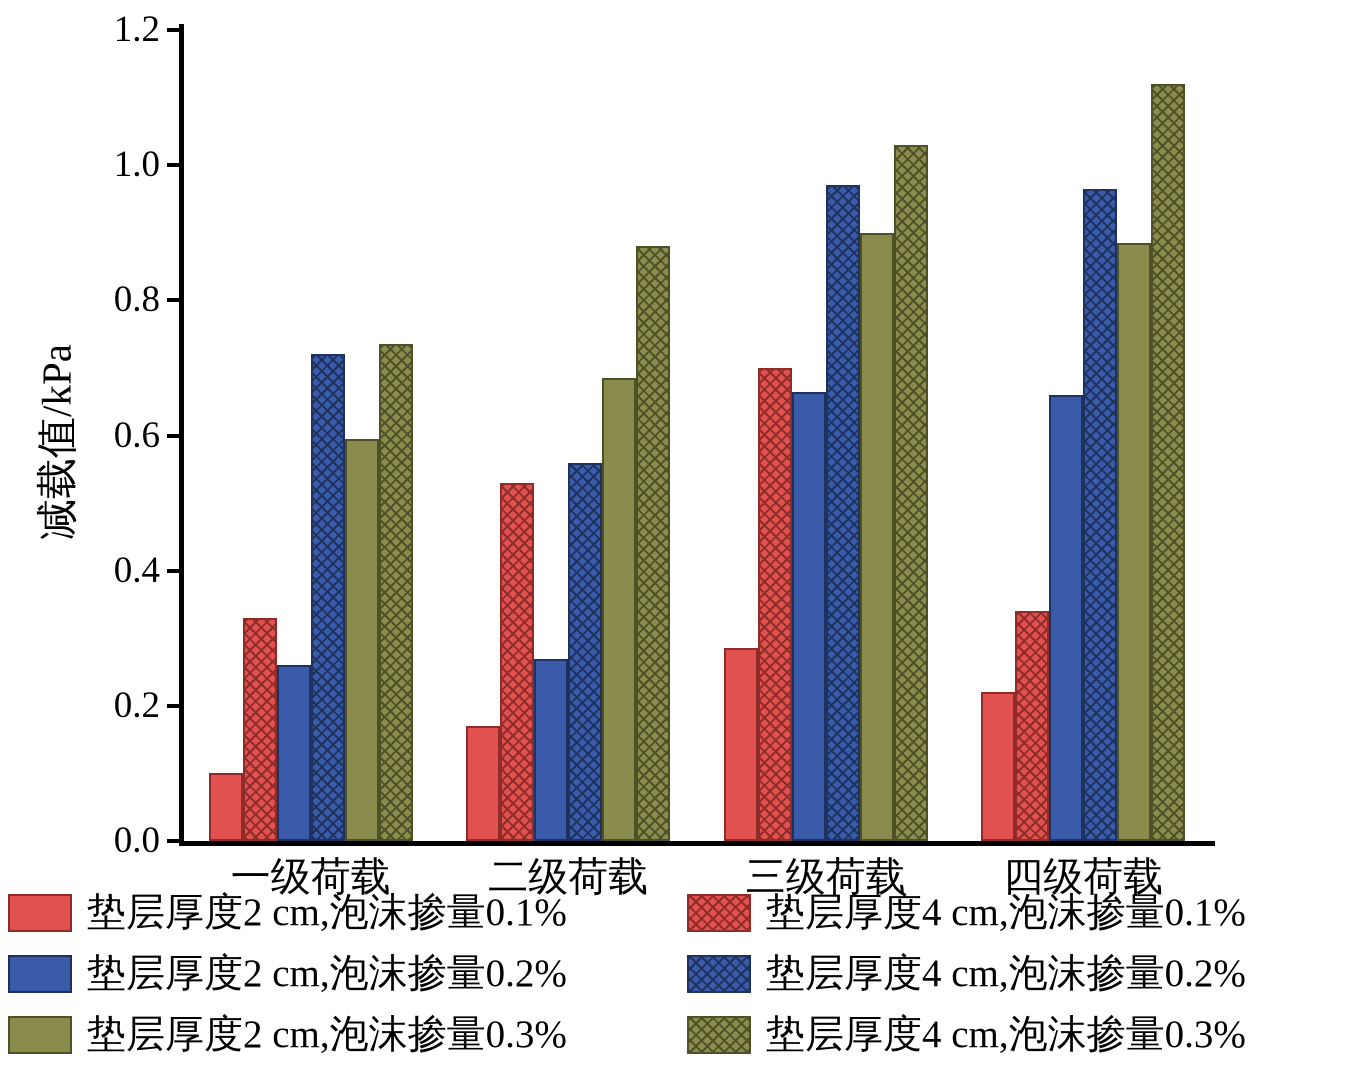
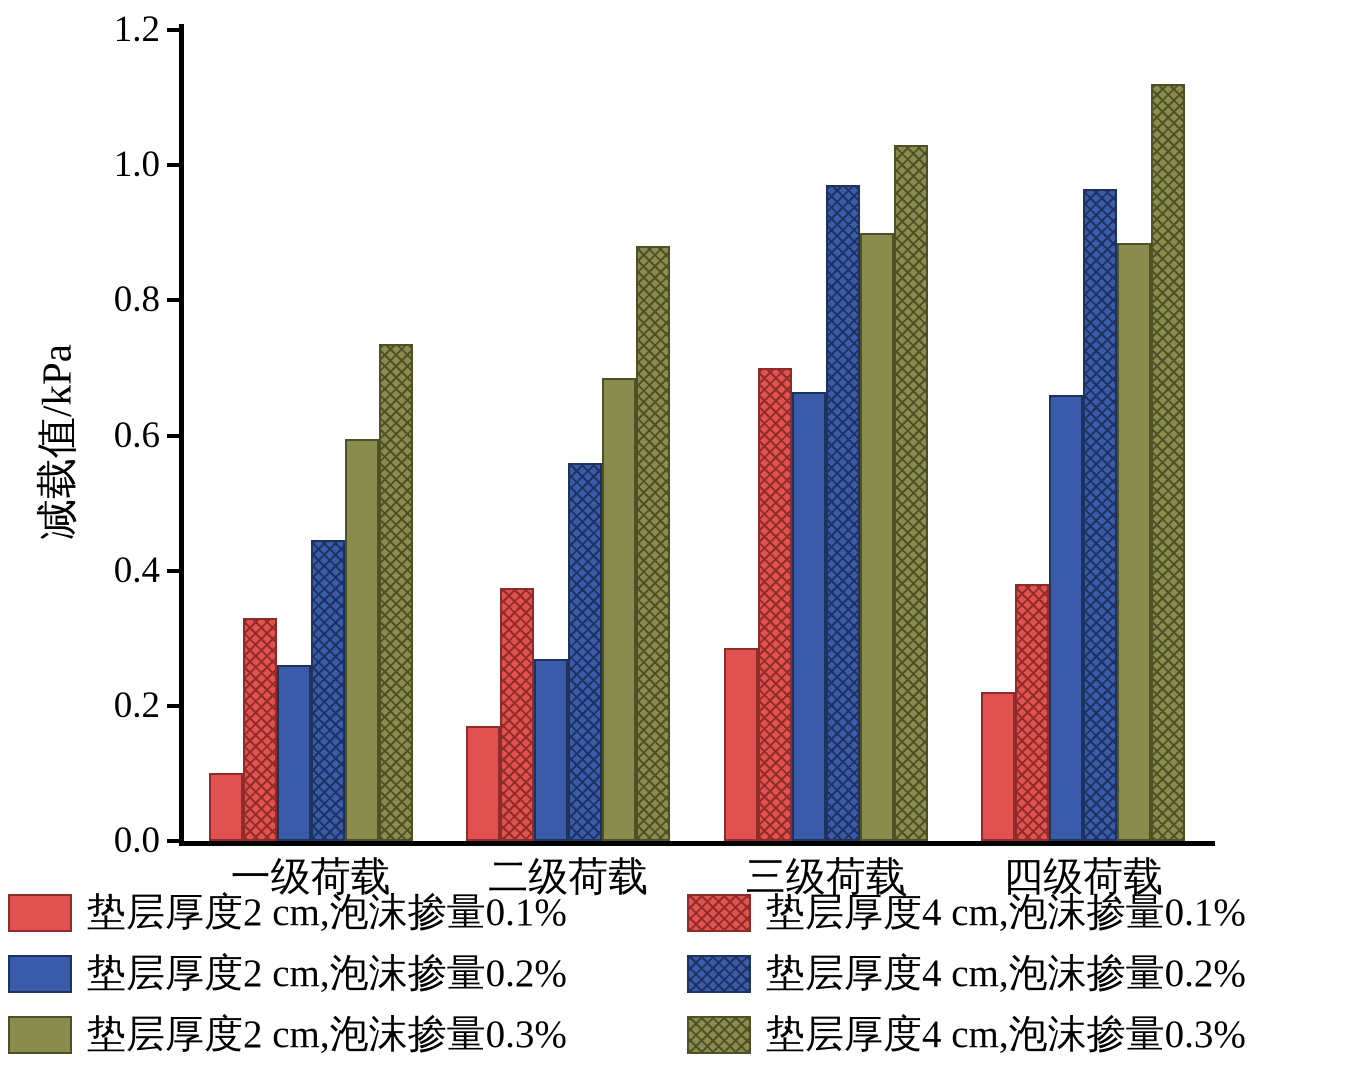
垫层厚度4 cm,泡沫掺量0.2%/一级荷载: 0.72 -> 0.45
垫层厚度4 cm,泡沫掺量0.1%/二级荷载: 0.53 -> 0.38
垫层厚度4 cm,泡沫掺量0.1%/四级荷载: 0.34 -> 0.38
